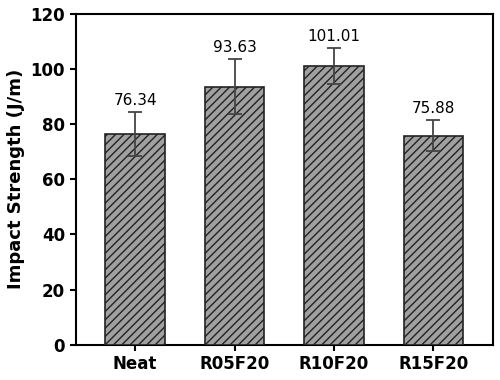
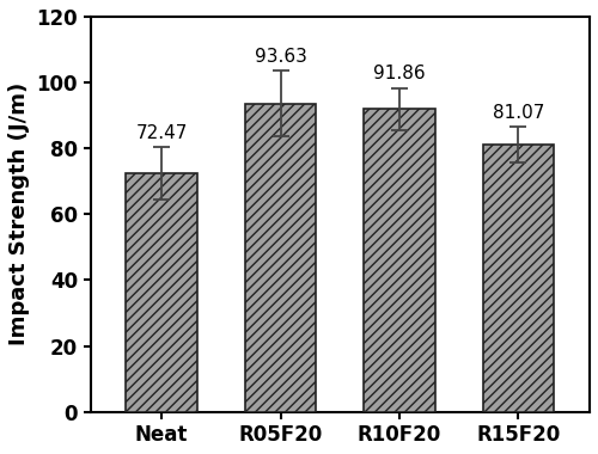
Neat: 76.34 -> 72.47
R10F20: 101.01 -> 91.86
R15F20: 75.88 -> 81.07
